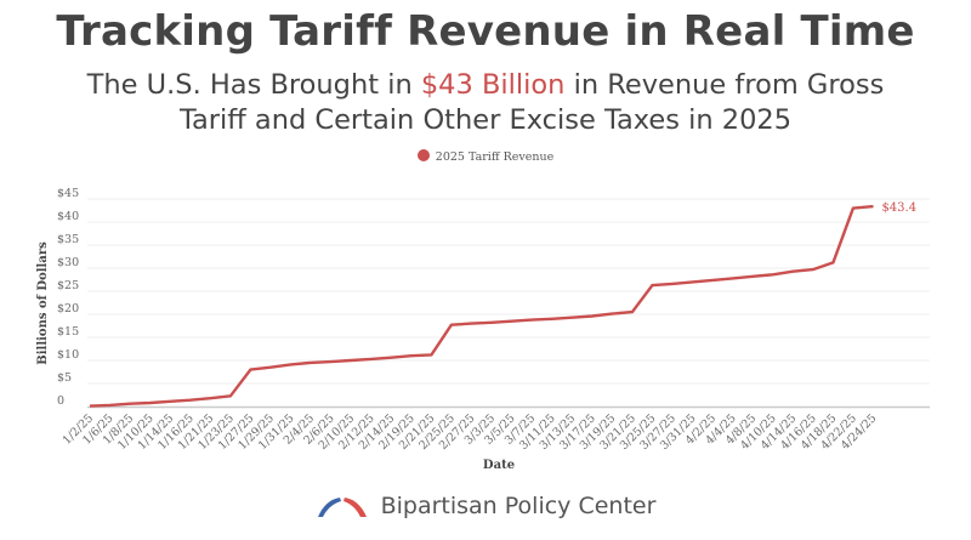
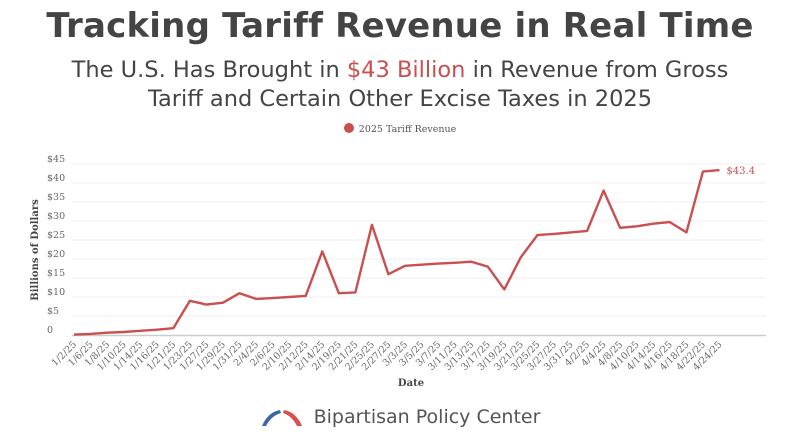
1/23/25: $2 -> $9
1/31/25: $9 -> $11
2/14/25: $11 -> $22
2/25/25: $18 -> $29
2/27/25: $18 -> $16
3/17/25: $20 -> $18
3/19/25: $20 -> $12
4/4/25: $28 -> $38
4/18/25: $31 -> $27
